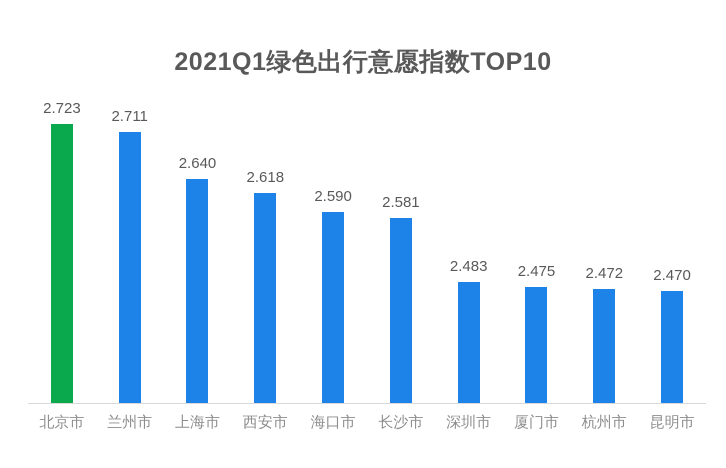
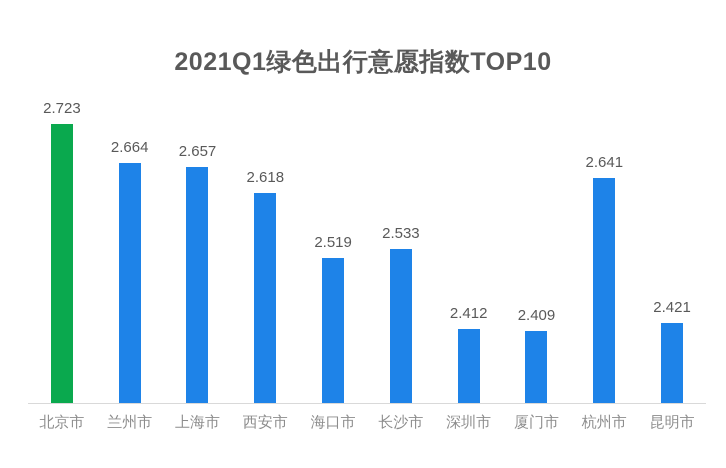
兰州市: 2.711 -> 2.664
上海市: 2.640 -> 2.657
海口市: 2.590 -> 2.519
长沙市: 2.581 -> 2.533
深圳市: 2.483 -> 2.412
厦门市: 2.475 -> 2.409
杭州市: 2.472 -> 2.641
昆明市: 2.470 -> 2.421
